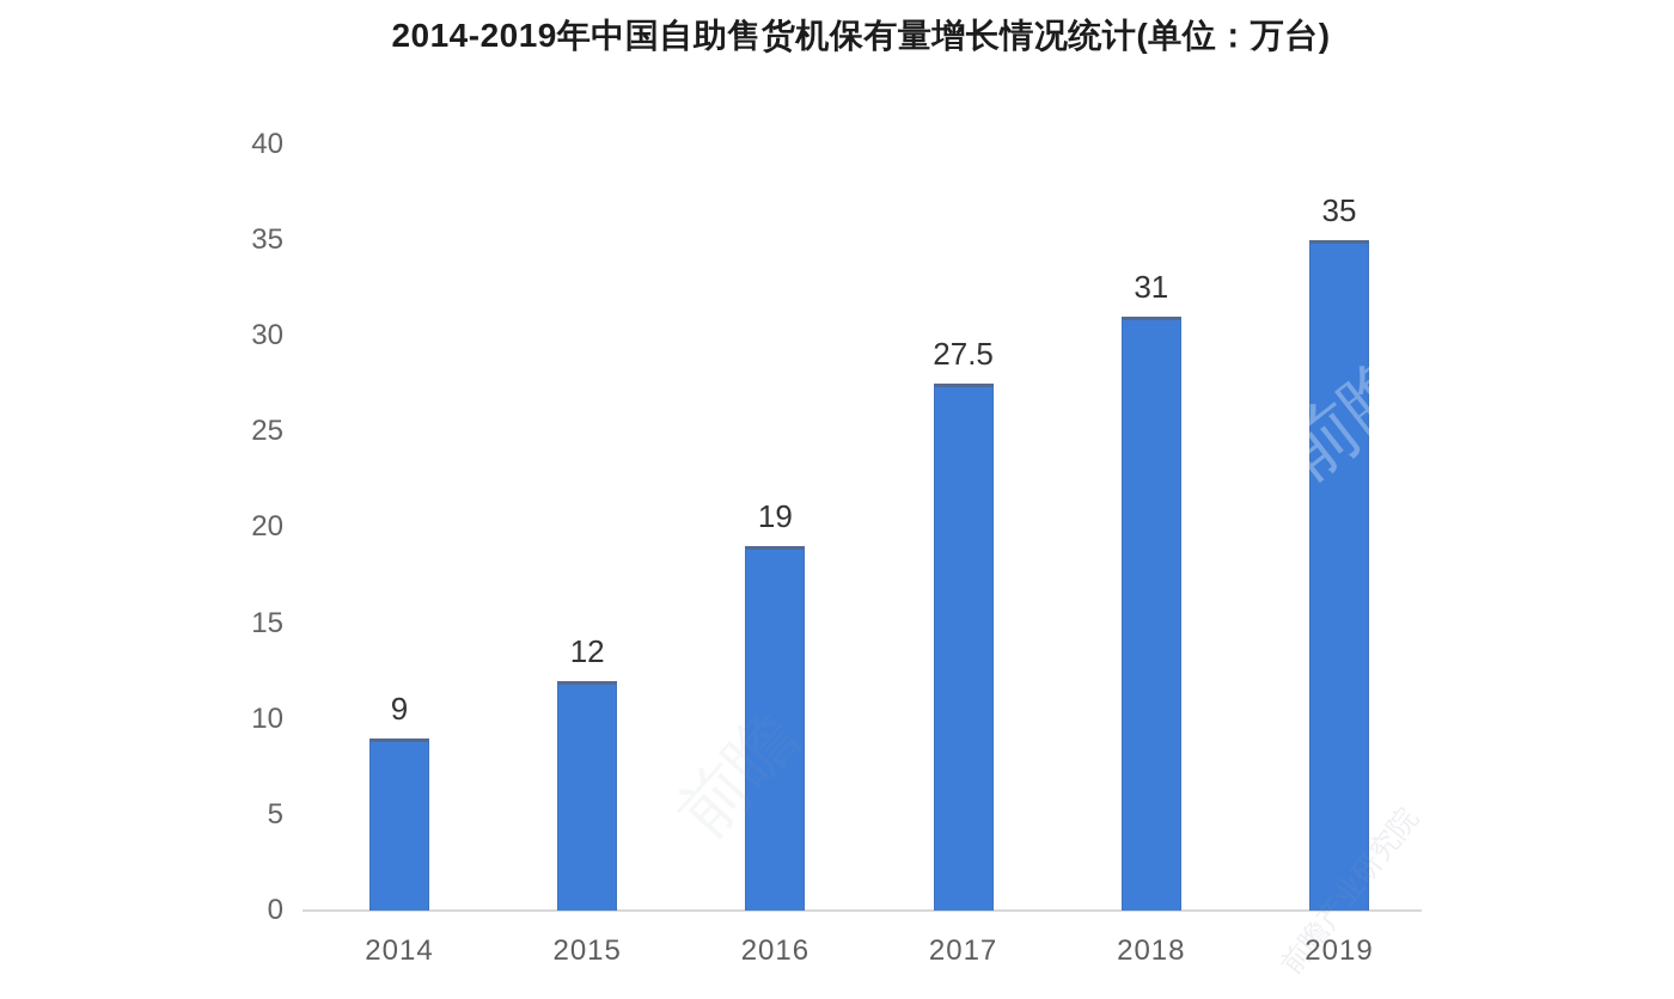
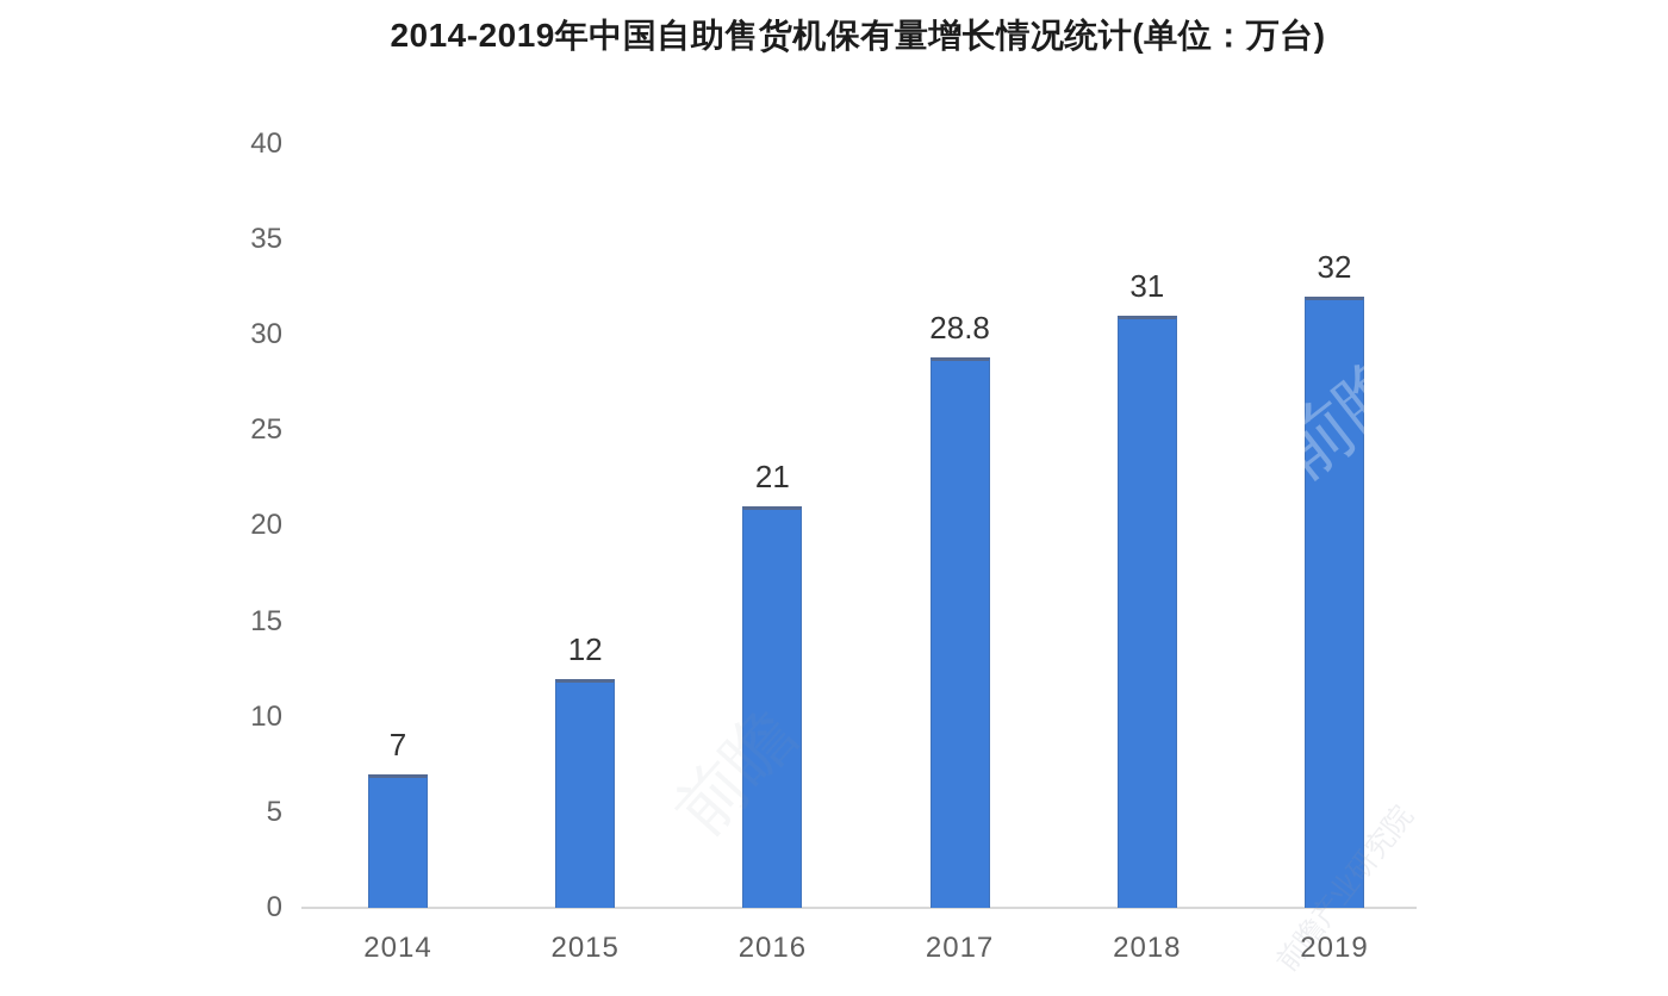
2014: 9 -> 7
2016: 19 -> 21
2017: 27.5 -> 28.8
2019: 35 -> 32
